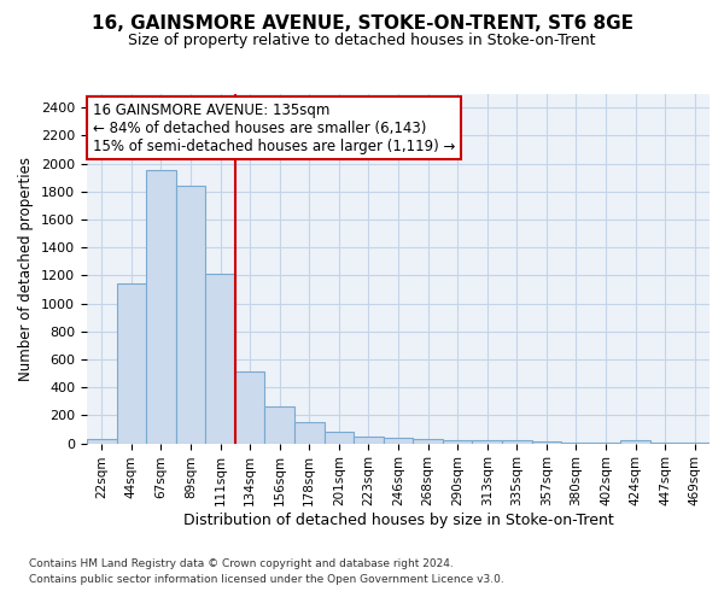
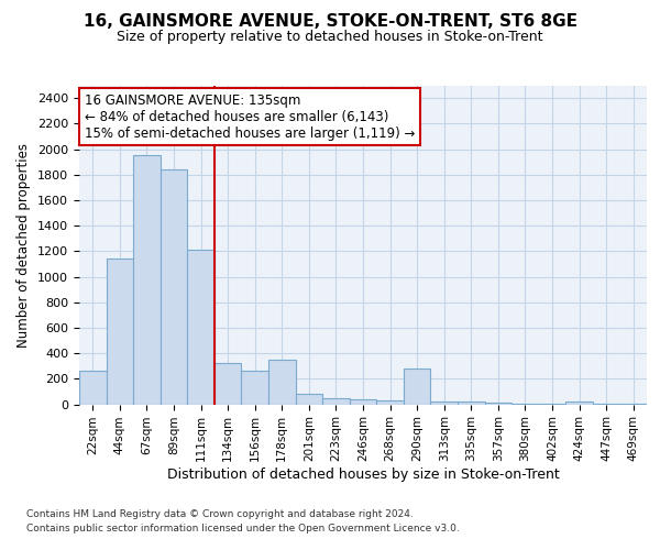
22sqm: 30 -> 260
134sqm: 510 -> 320
178sqm: 150 -> 350
290sqm: 20 -> 280
